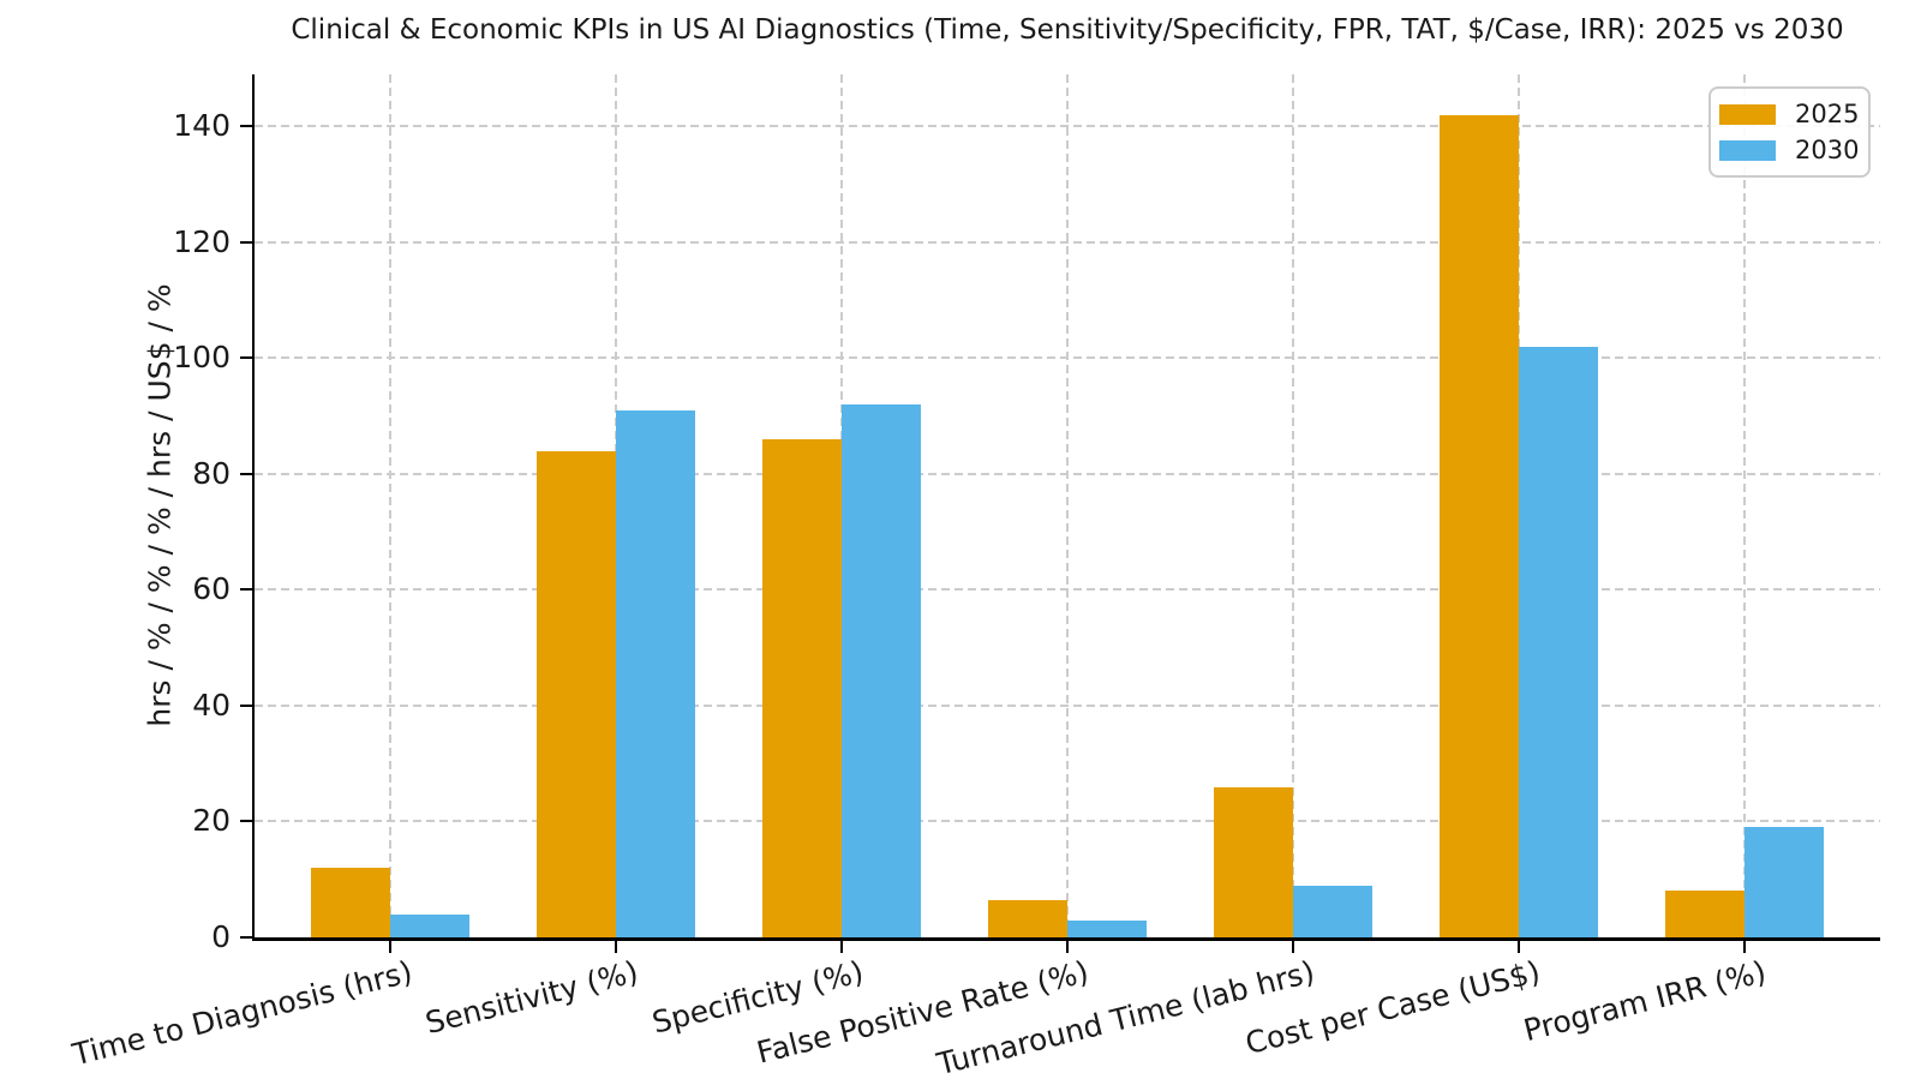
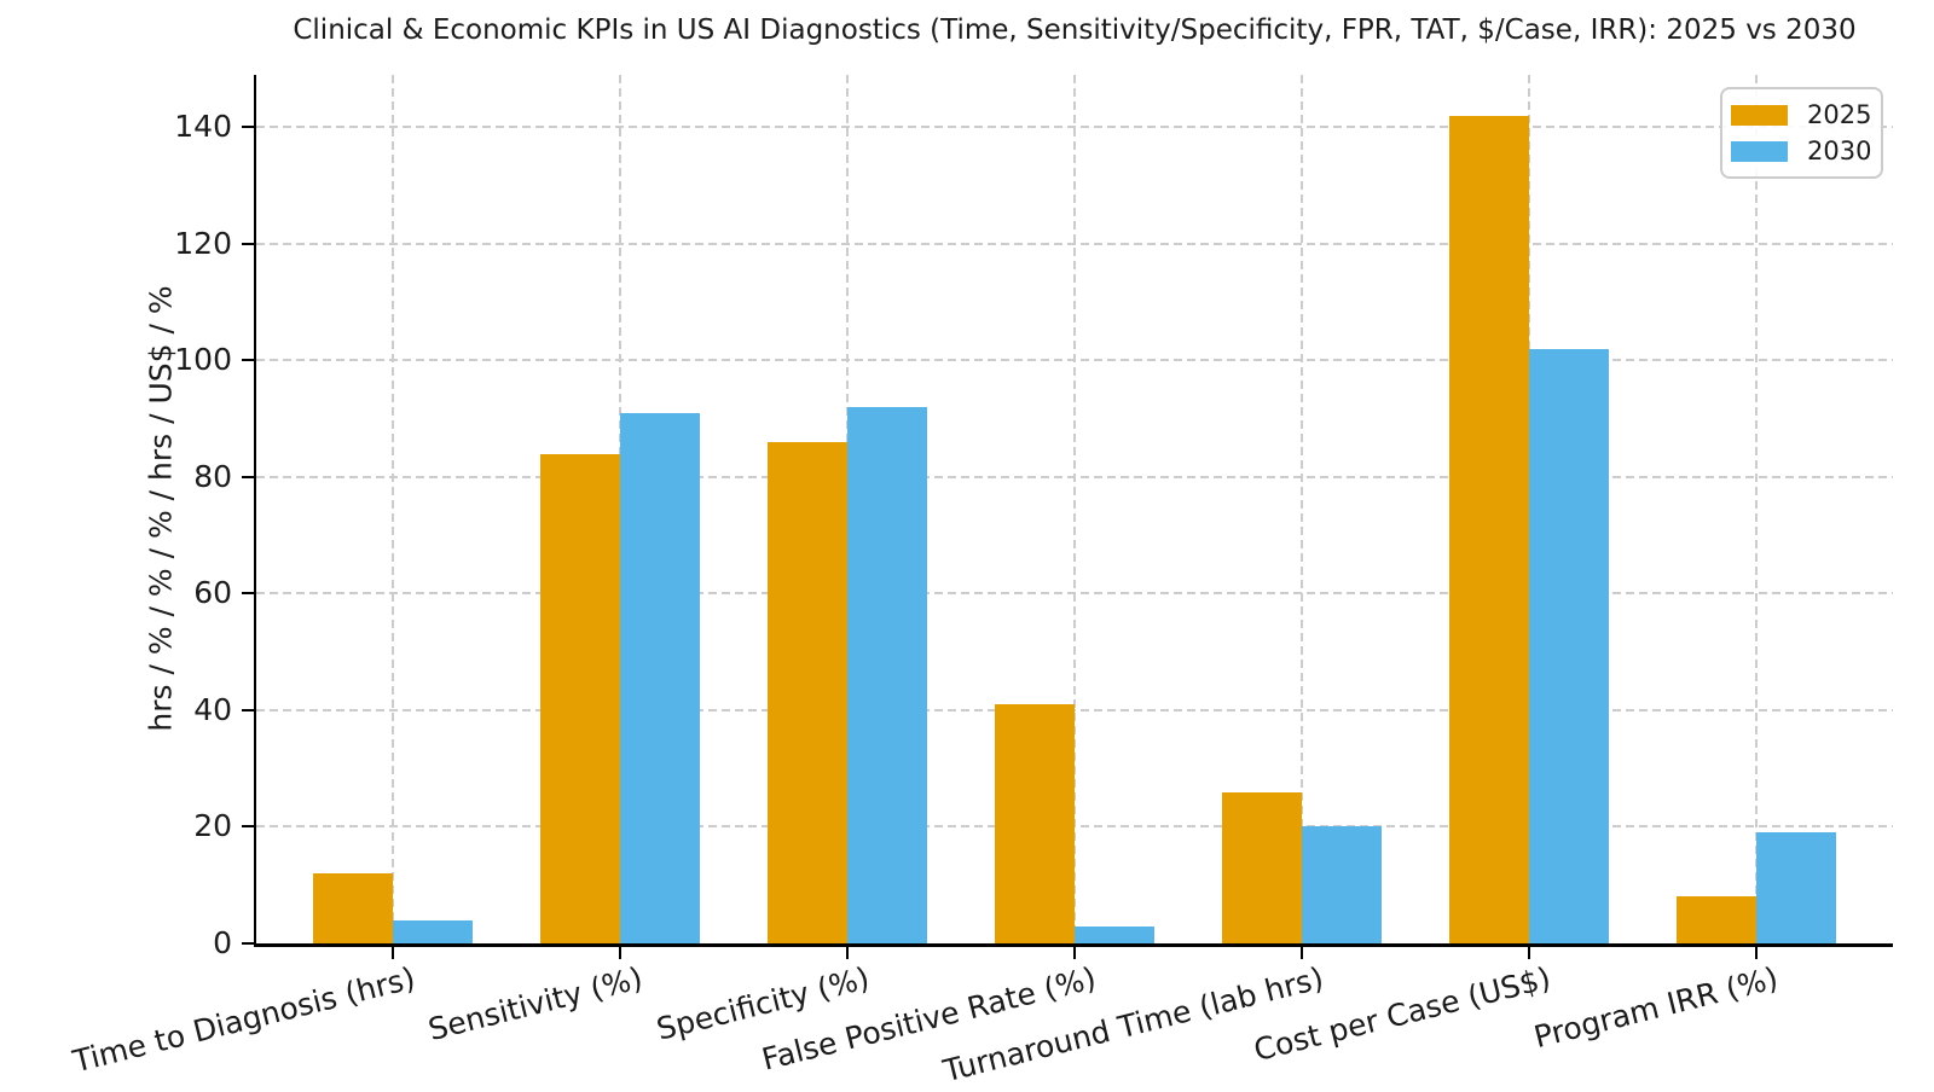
2025/False Positive Rate (%): 6 -> 41
2030/Turnaround Time (lab hrs): 9 -> 20
